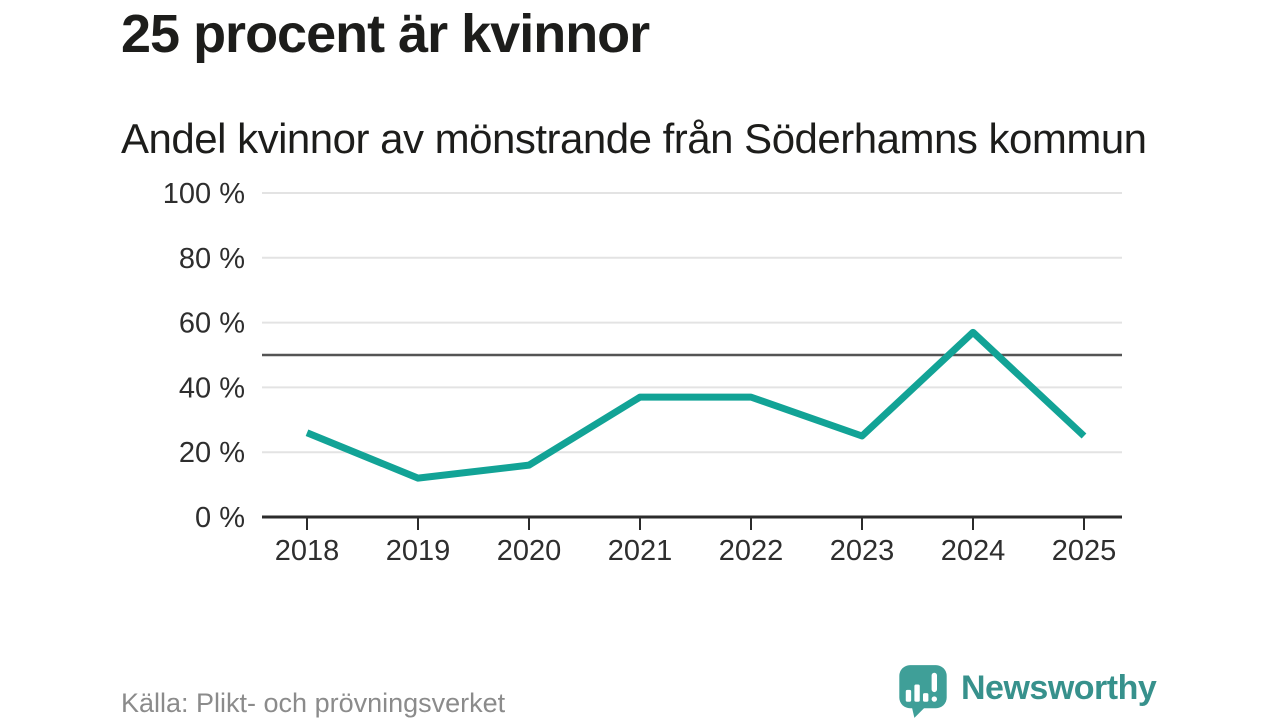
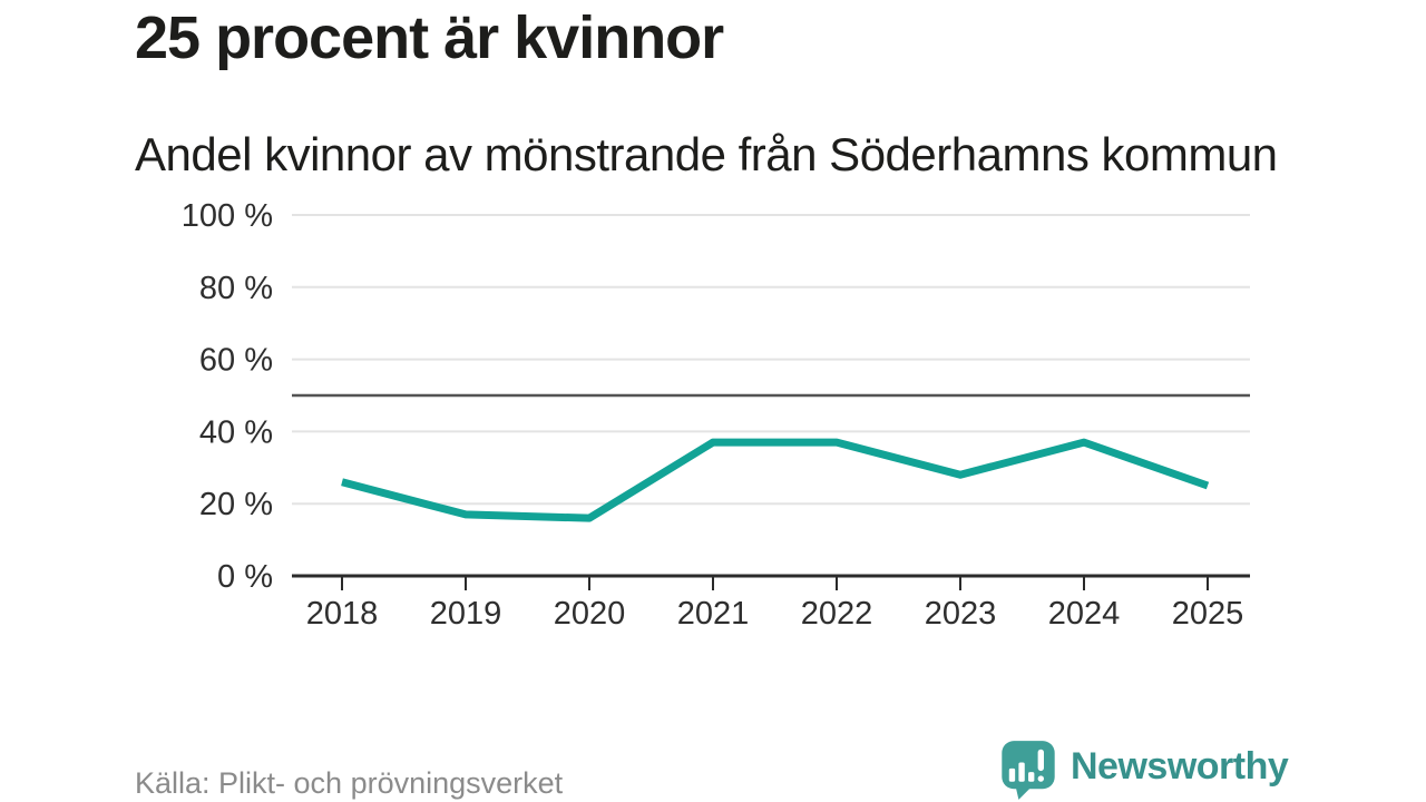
2019: 12% -> 17%
2023: 25% -> 28%
2024: 57% -> 37%
